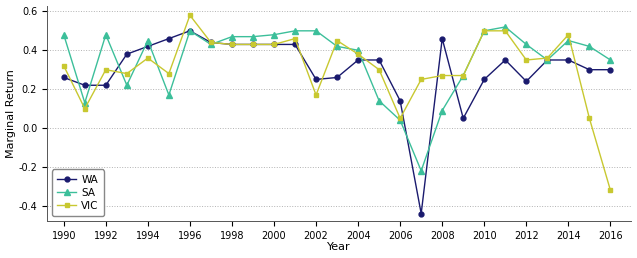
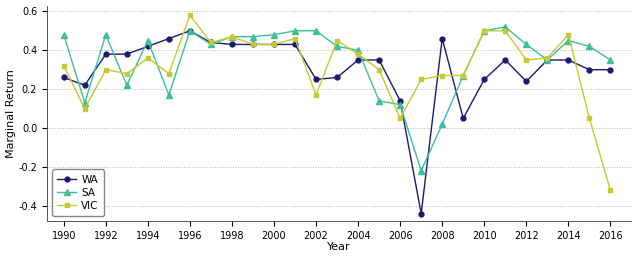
WA/1992: 0.22 -> 0.38
VIC/1998: 0.43 -> 0.47
SA/2006: 0.04 -> 0.12
SA/2008: 0.09 -> 0.02
